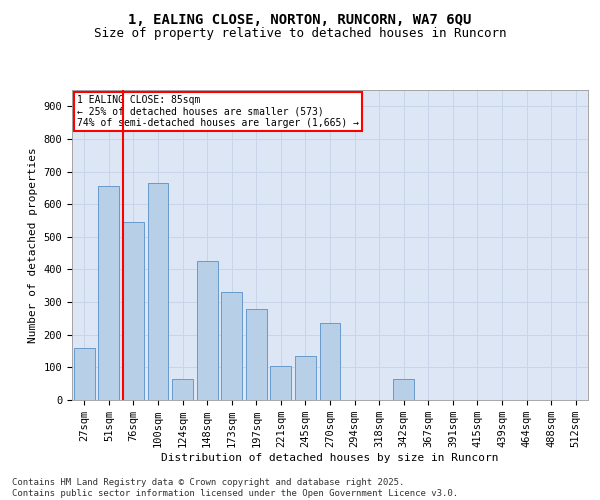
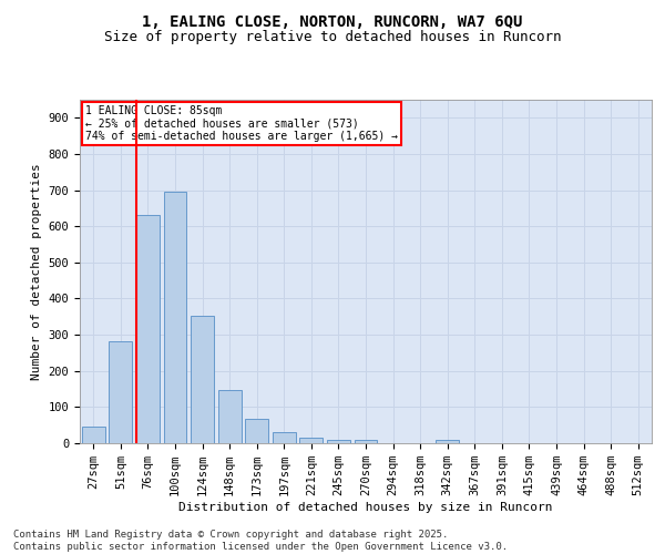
27sqm: 160 -> 47
51sqm: 655 -> 282
76sqm: 545 -> 632
100sqm: 665 -> 697
124sqm: 65 -> 352
148sqm: 425 -> 148
173sqm: 330 -> 68
197sqm: 280 -> 30
221sqm: 105 -> 15
245sqm: 135 -> 10
270sqm: 235 -> 8
342sqm: 65 -> 8
